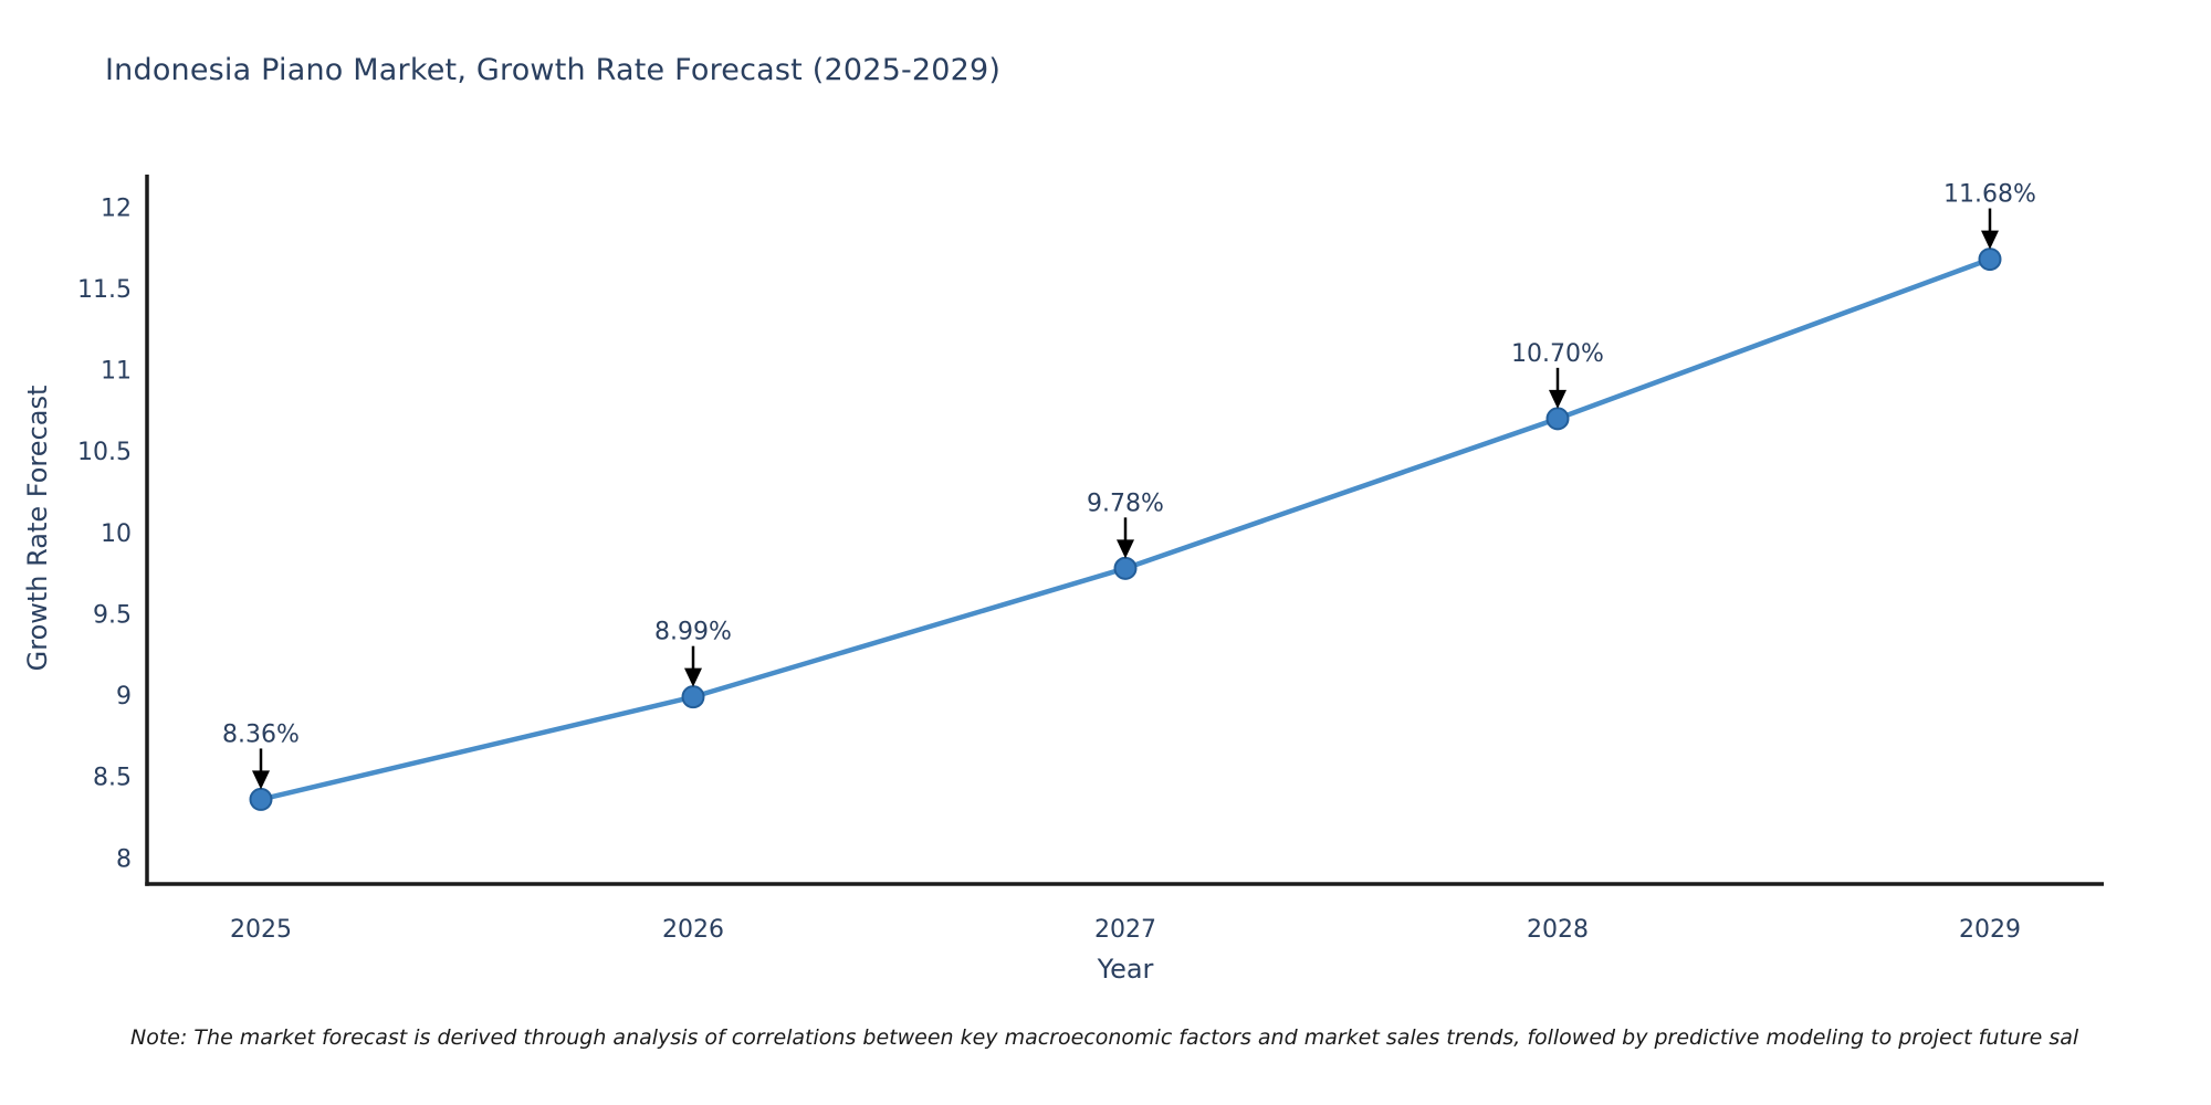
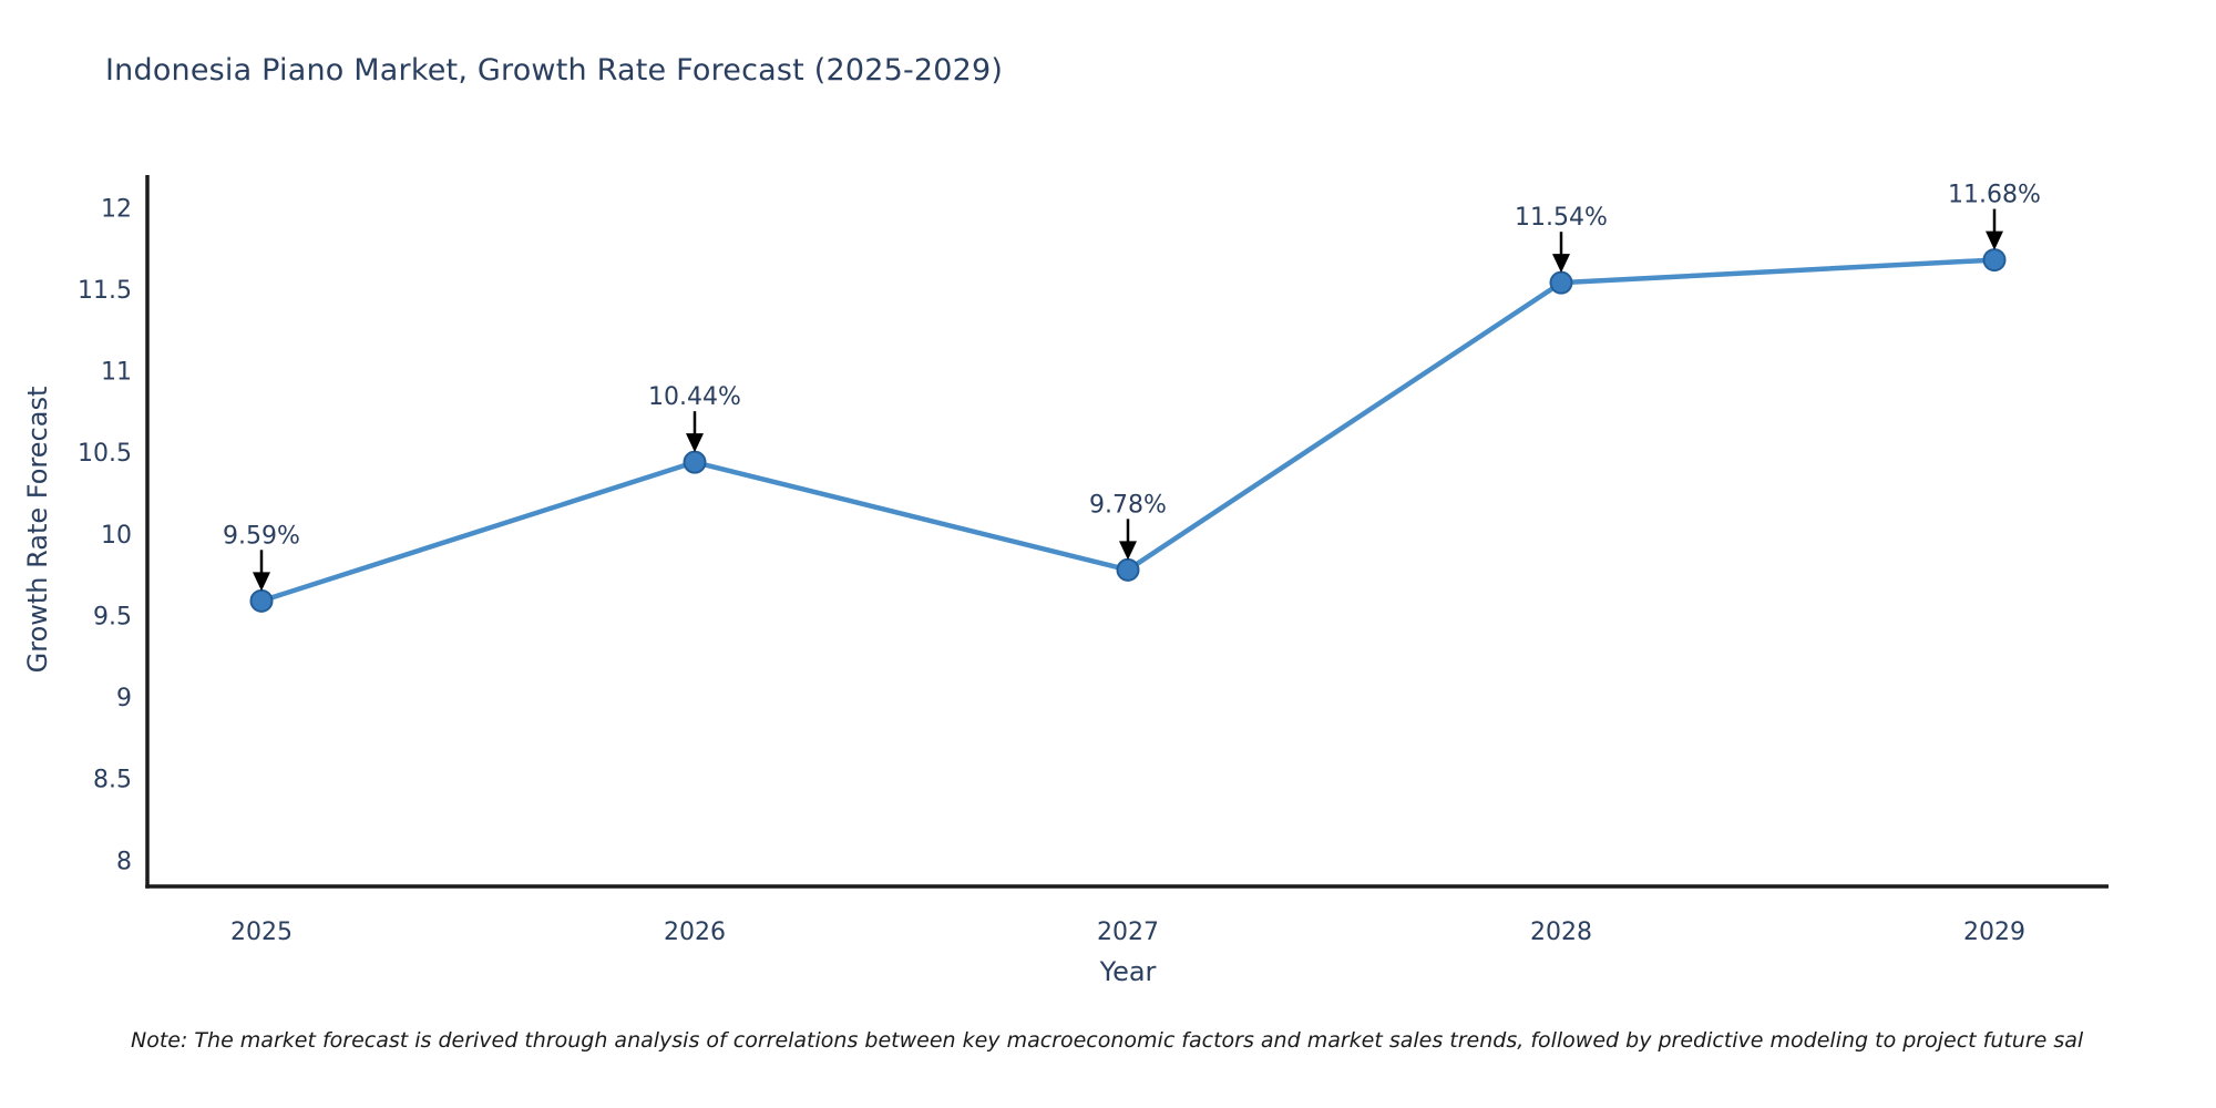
2025: 8.36% -> 9.59%
2026: 8.99% -> 10.44%
2028: 10.70% -> 11.54%
